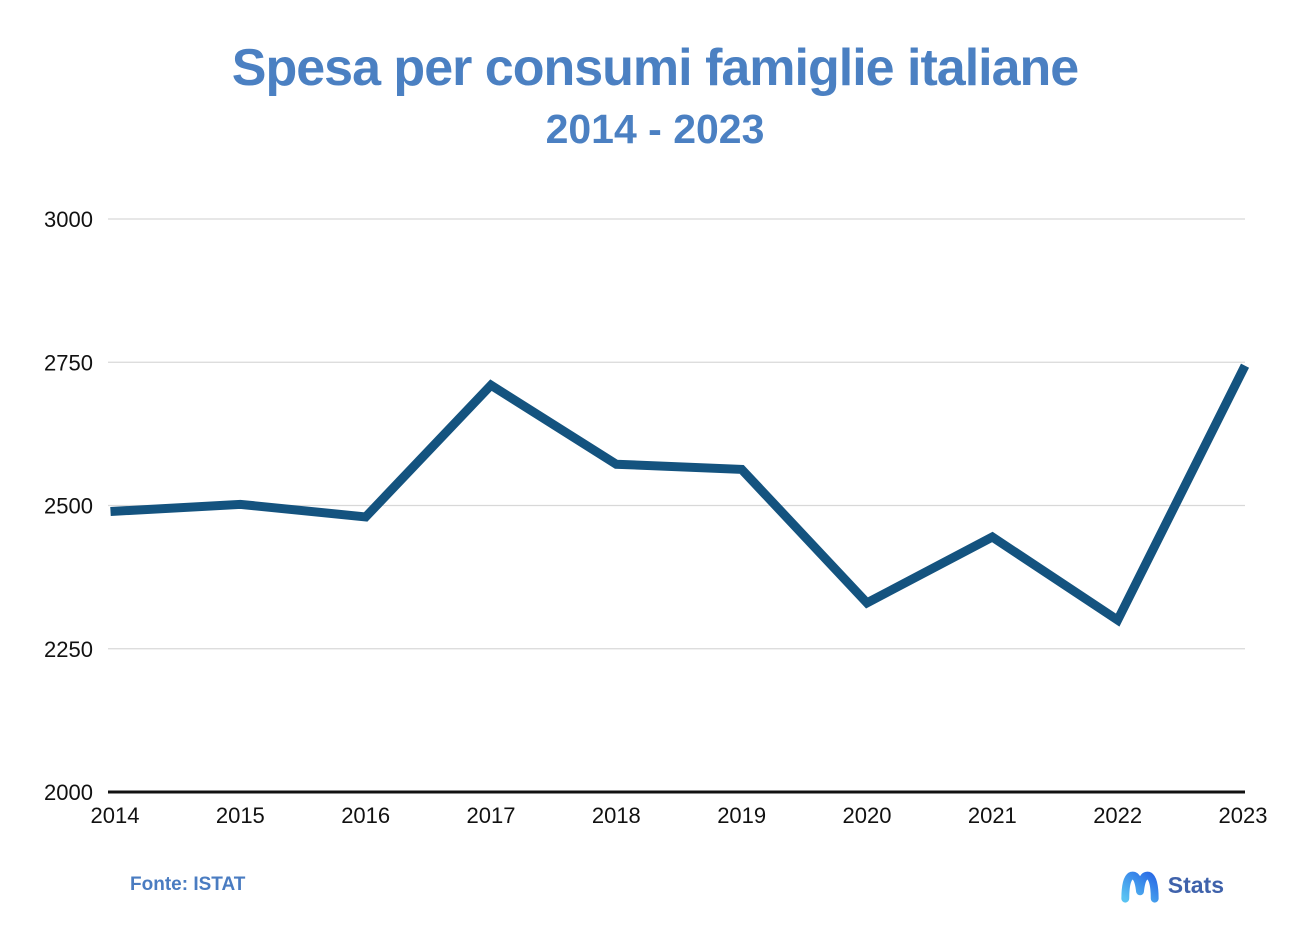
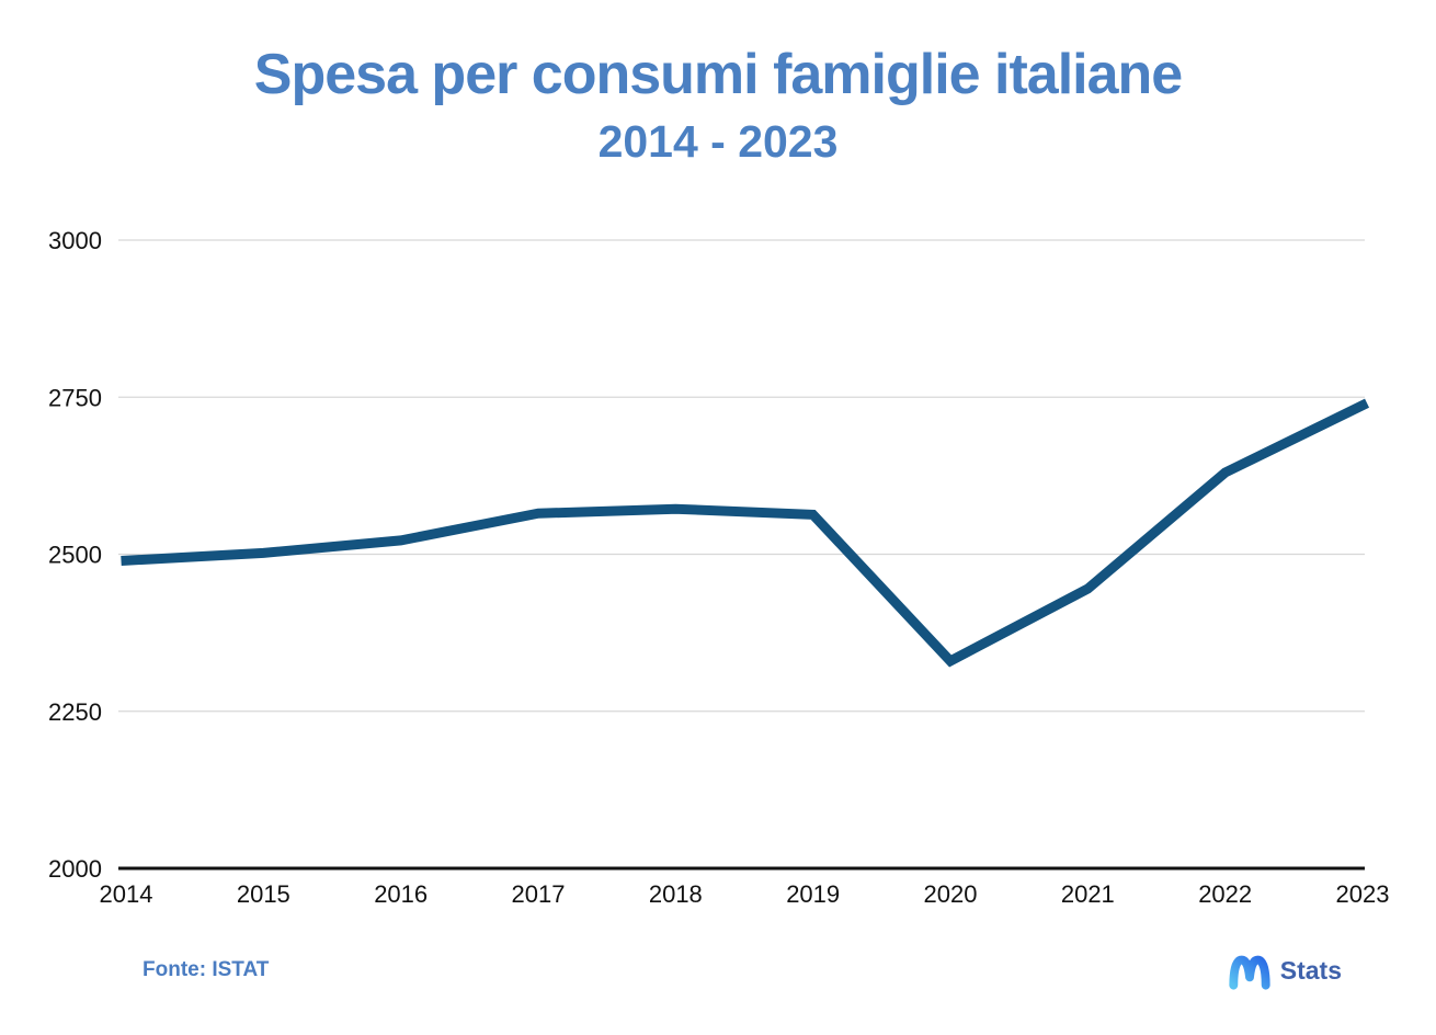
2016: 2480 -> 2520
2017: 2710 -> 2560
2022: 2300 -> 2630
